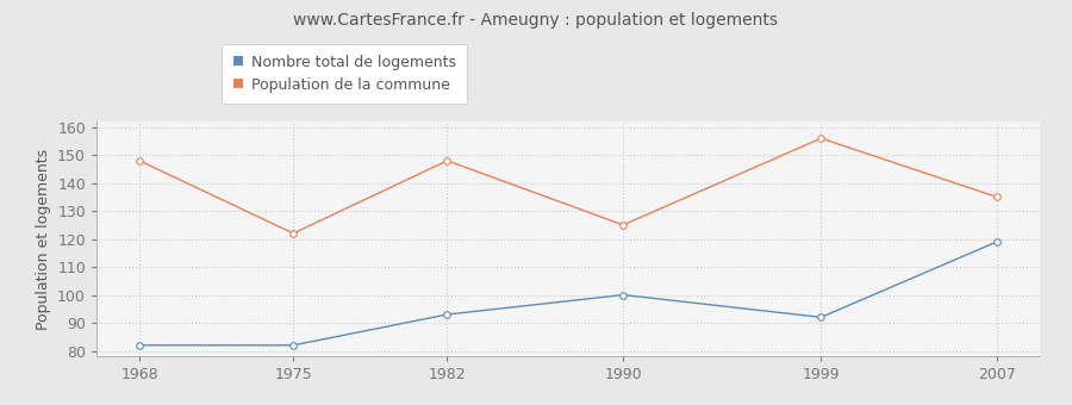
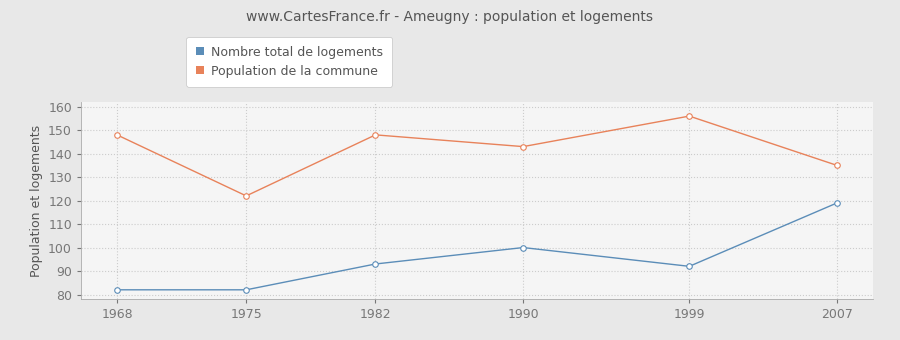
Population de la commune/1990: 125 -> 143
